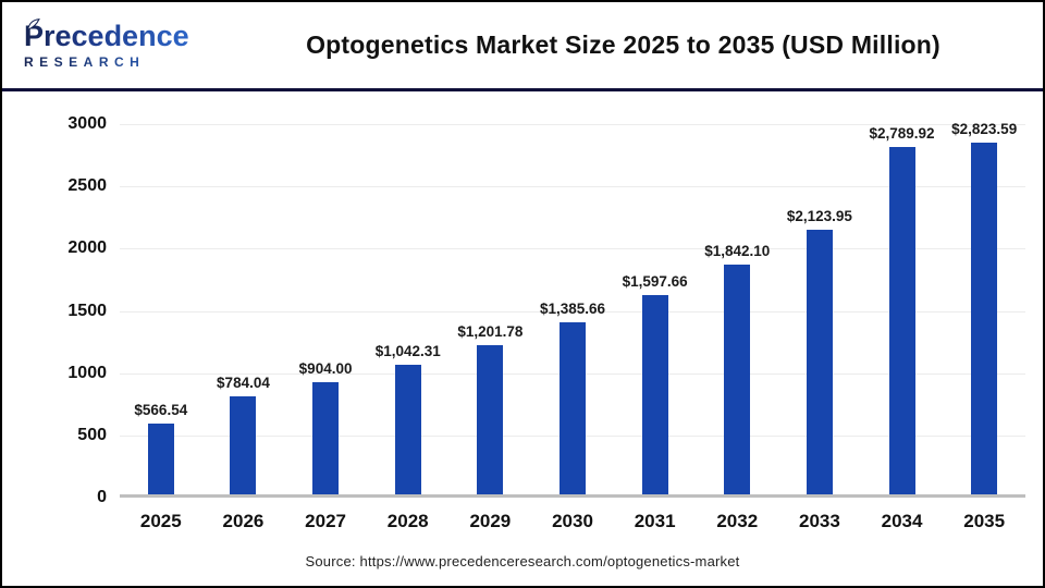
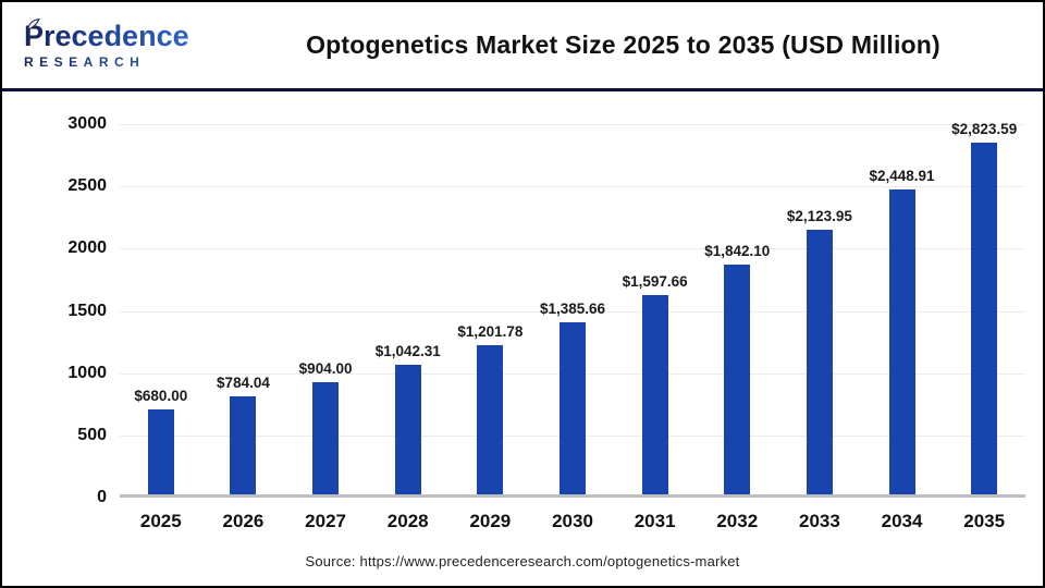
2025: $566.54 -> $680.00
2034: $2,789.92 -> $2,448.91
